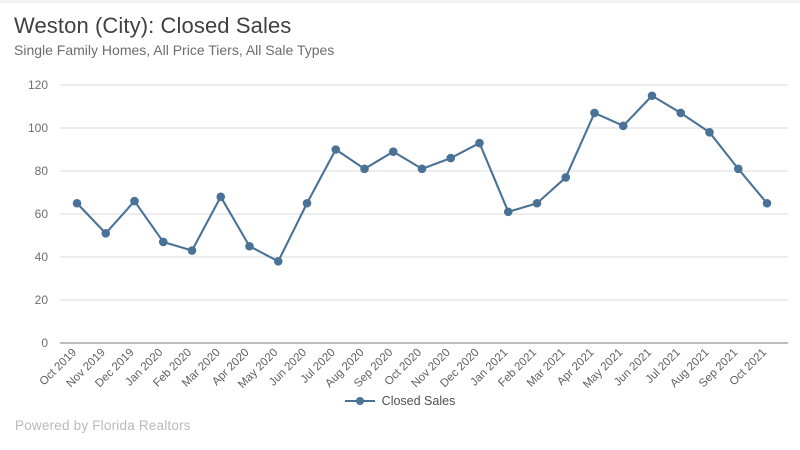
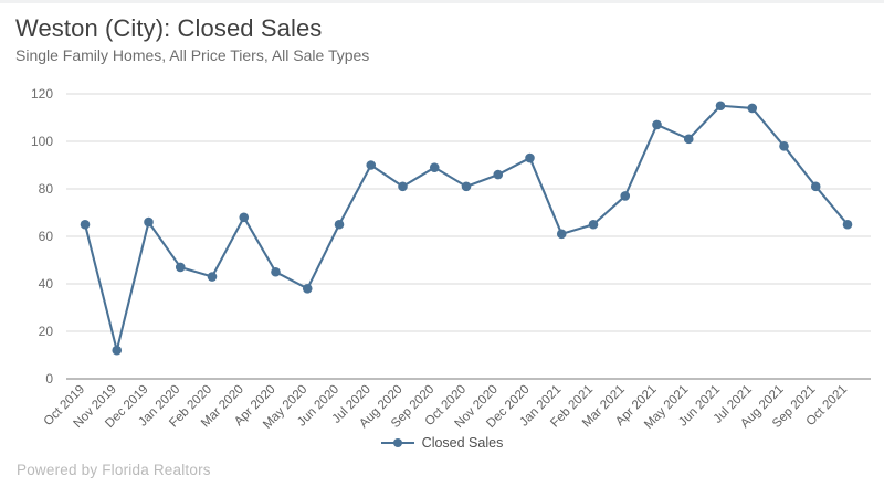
Nov 2019: 51 -> 12
Jul 2021: 107 -> 114
